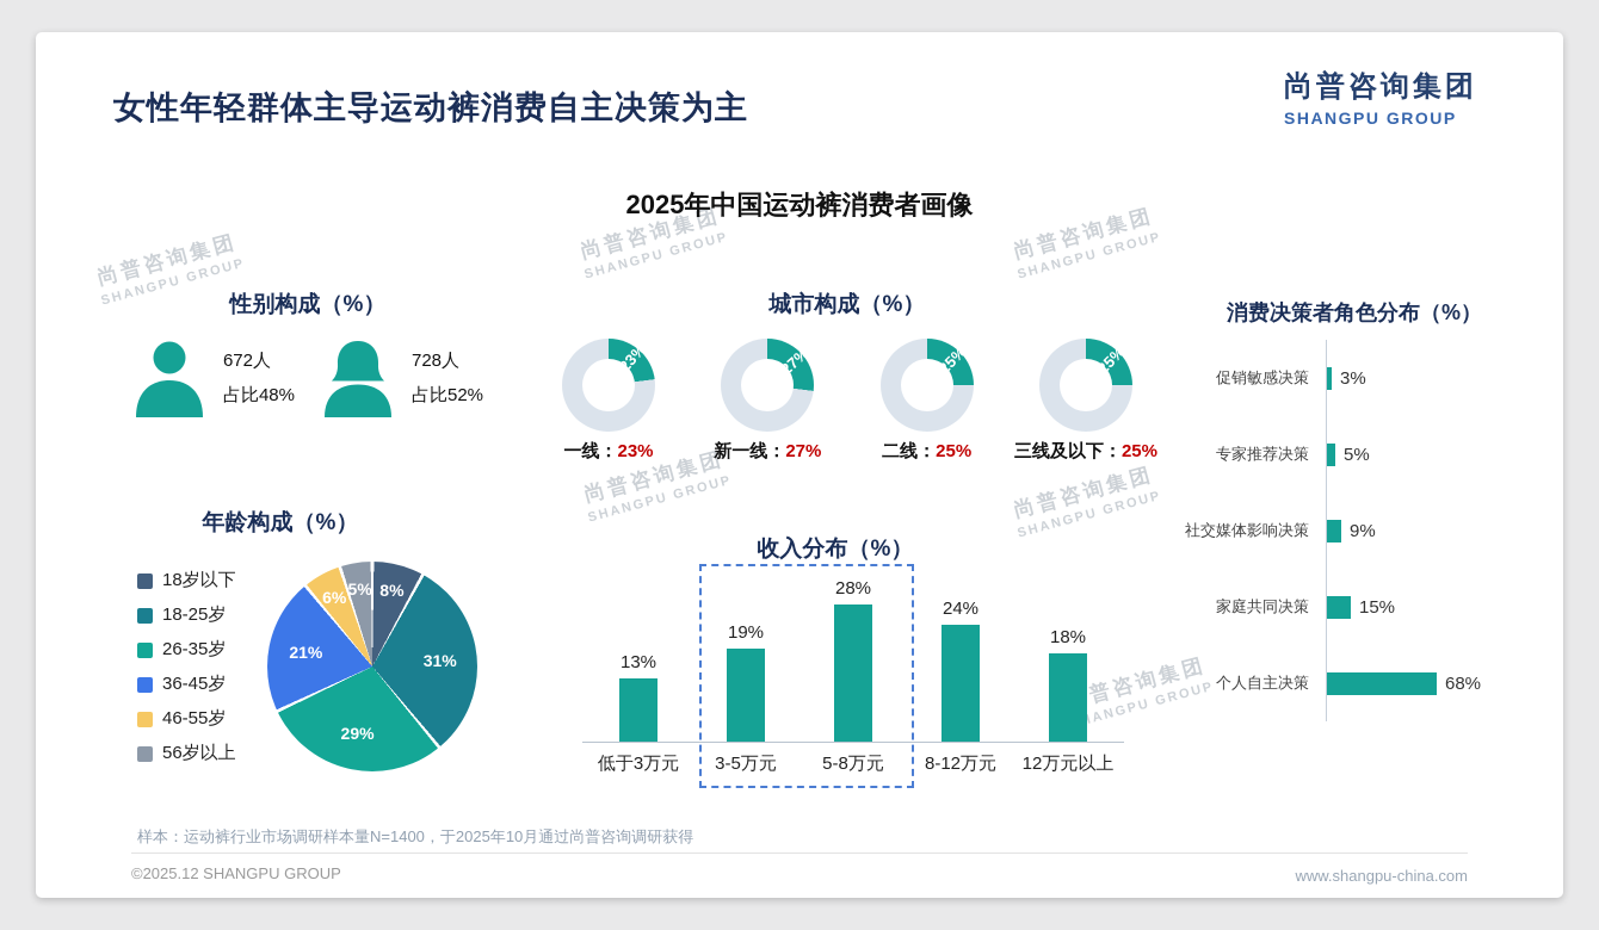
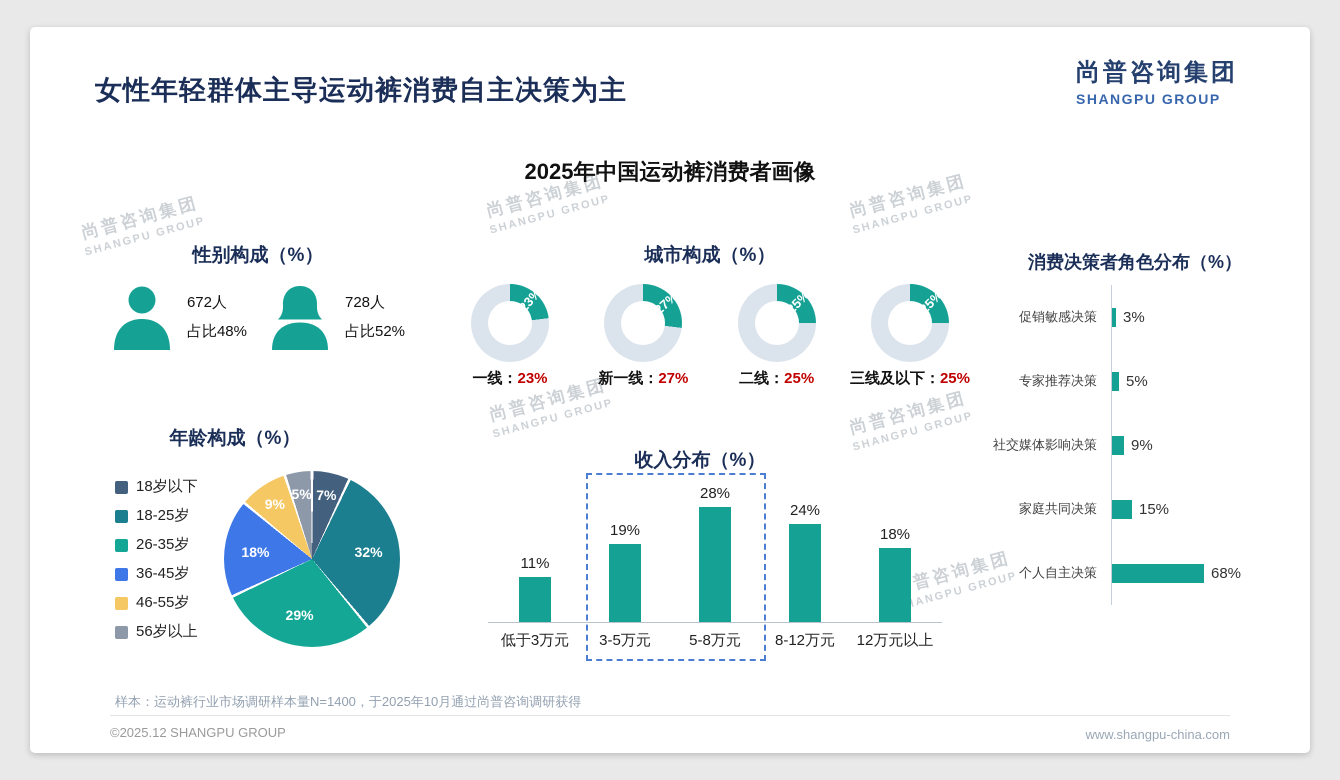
年龄构成（%）/18岁以下: 8% -> 7%
年龄构成（%）/18-25岁: 31% -> 32%
年龄构成（%）/36-45岁: 21% -> 18%
年龄构成（%）/46-55岁: 6% -> 9%
收入分布（%）/低于3万元: 13% -> 11%
